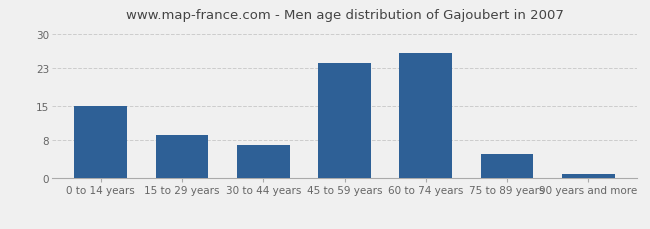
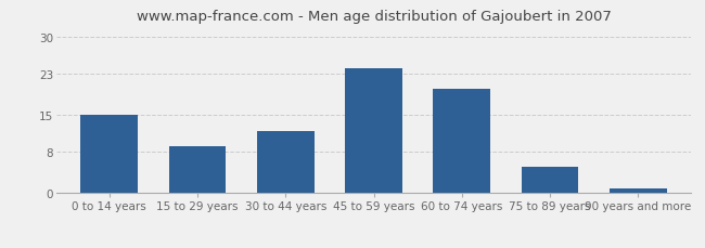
30 to 44 years: 7 -> 12
60 to 74 years: 26 -> 20
